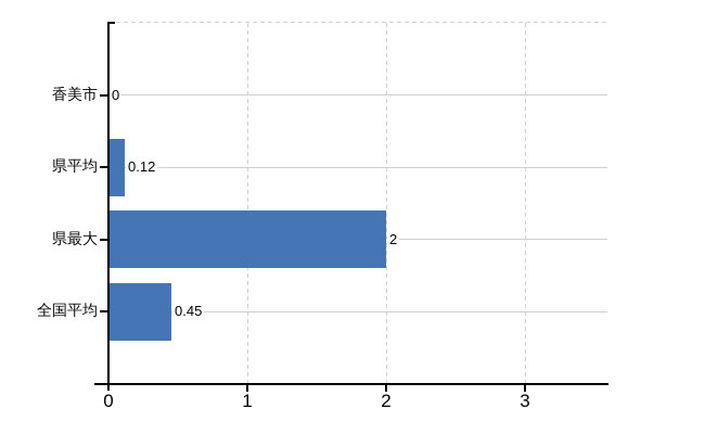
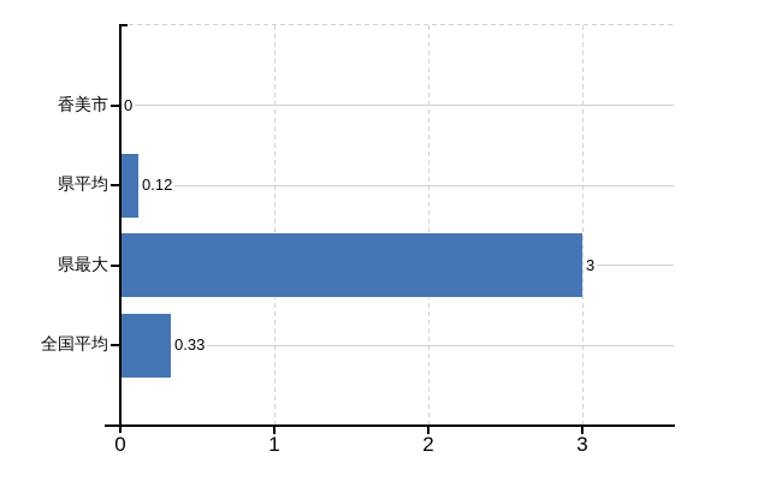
県最大: 2 -> 3
全国平均: 0.45 -> 0.33
